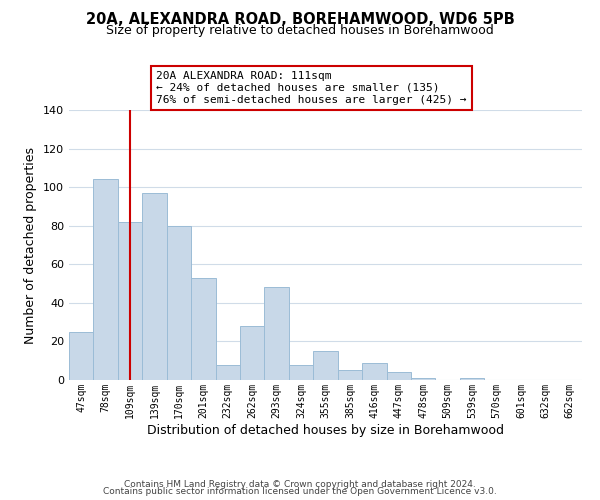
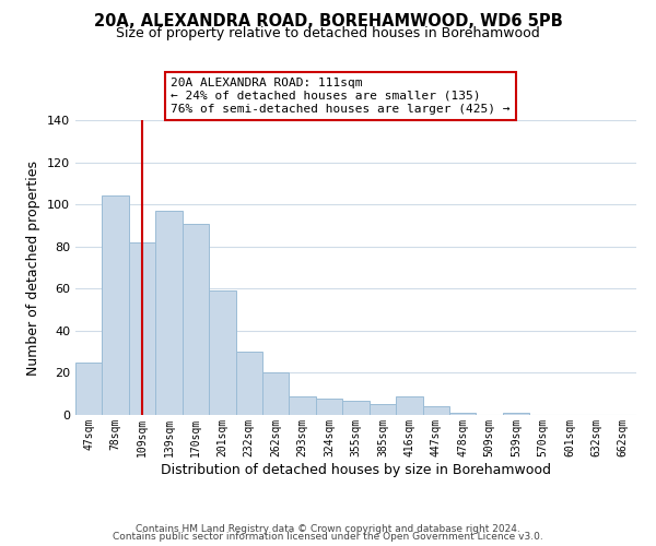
170sqm: 80 -> 91
201sqm: 53 -> 59
232sqm: 8 -> 30
262sqm: 28 -> 20
293sqm: 48 -> 9
355sqm: 15 -> 7
